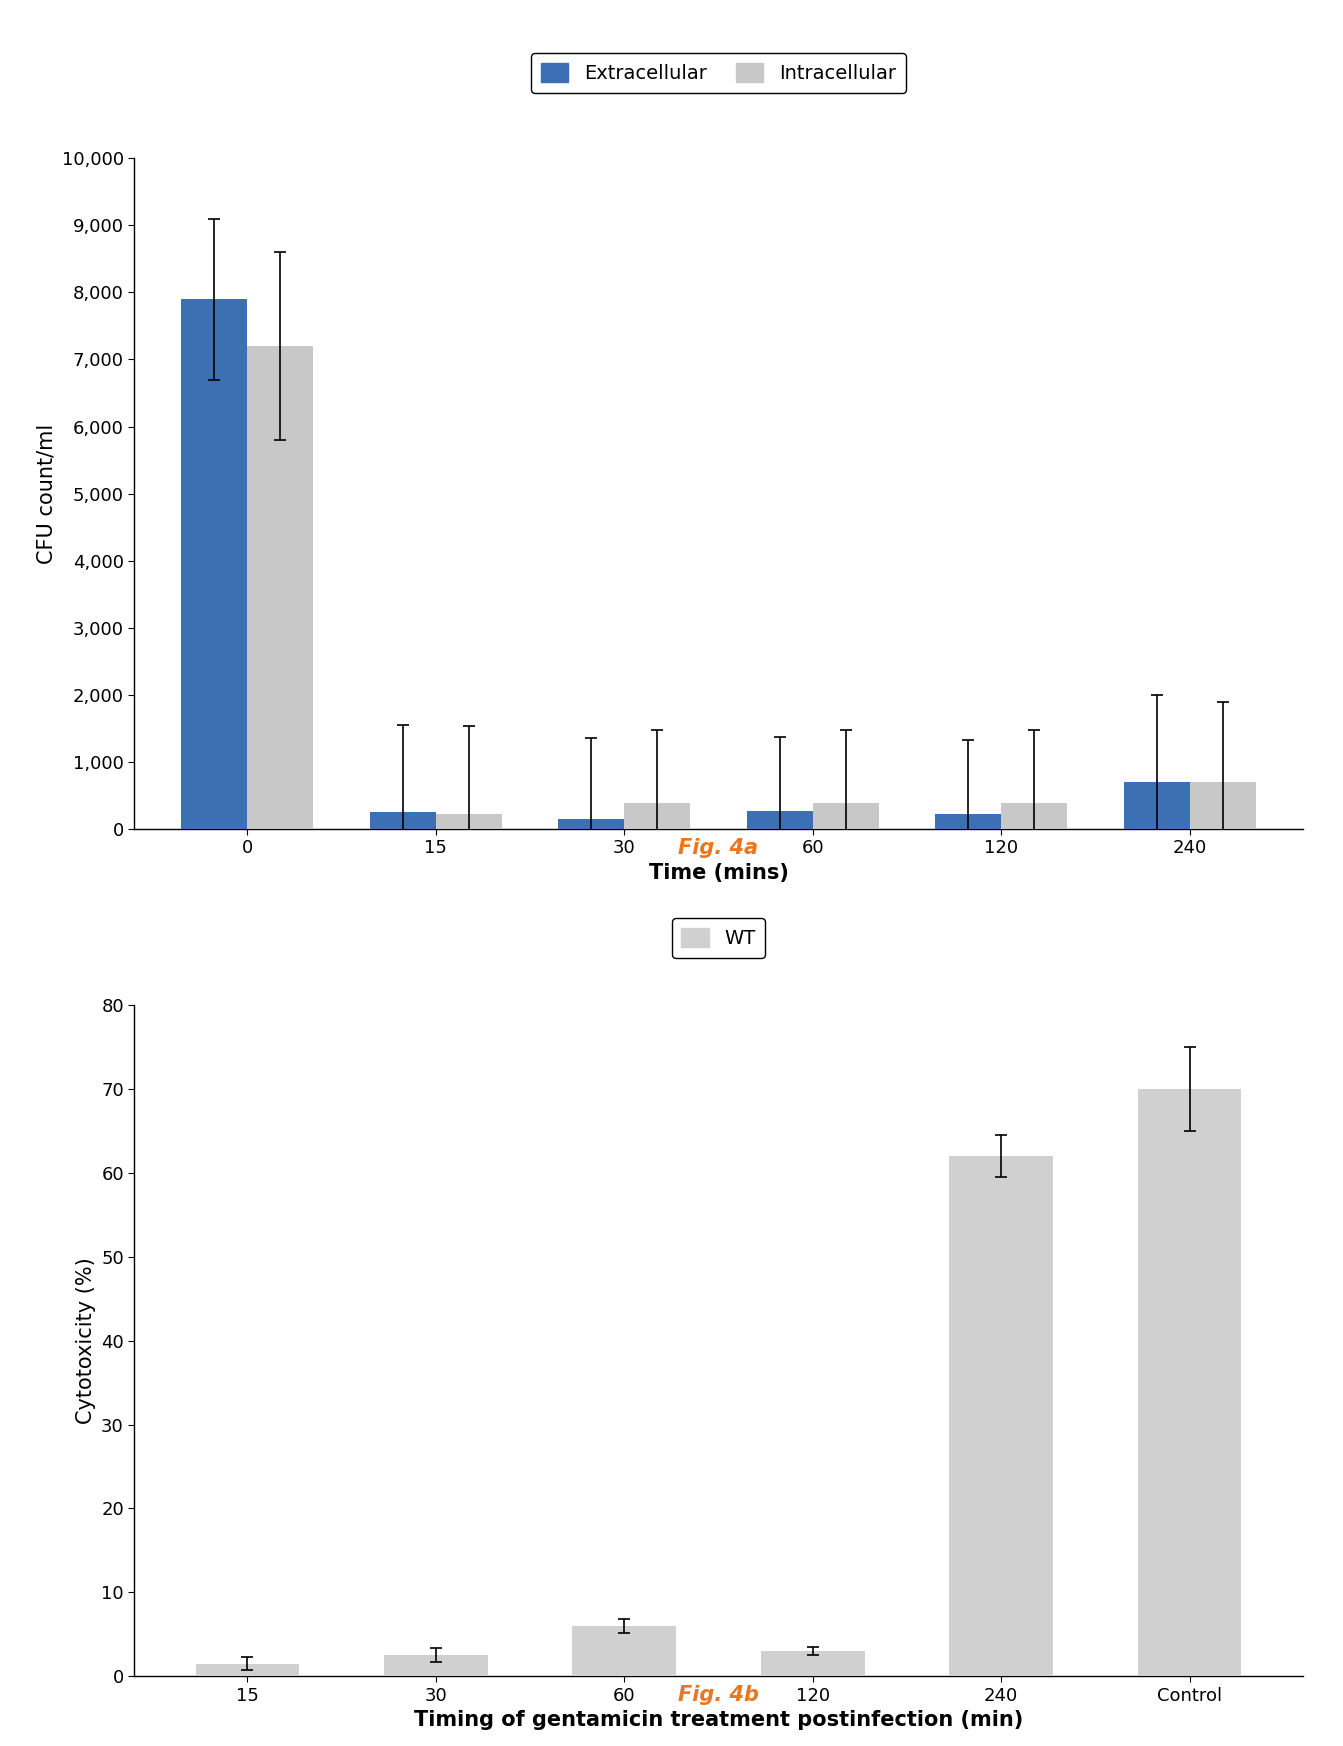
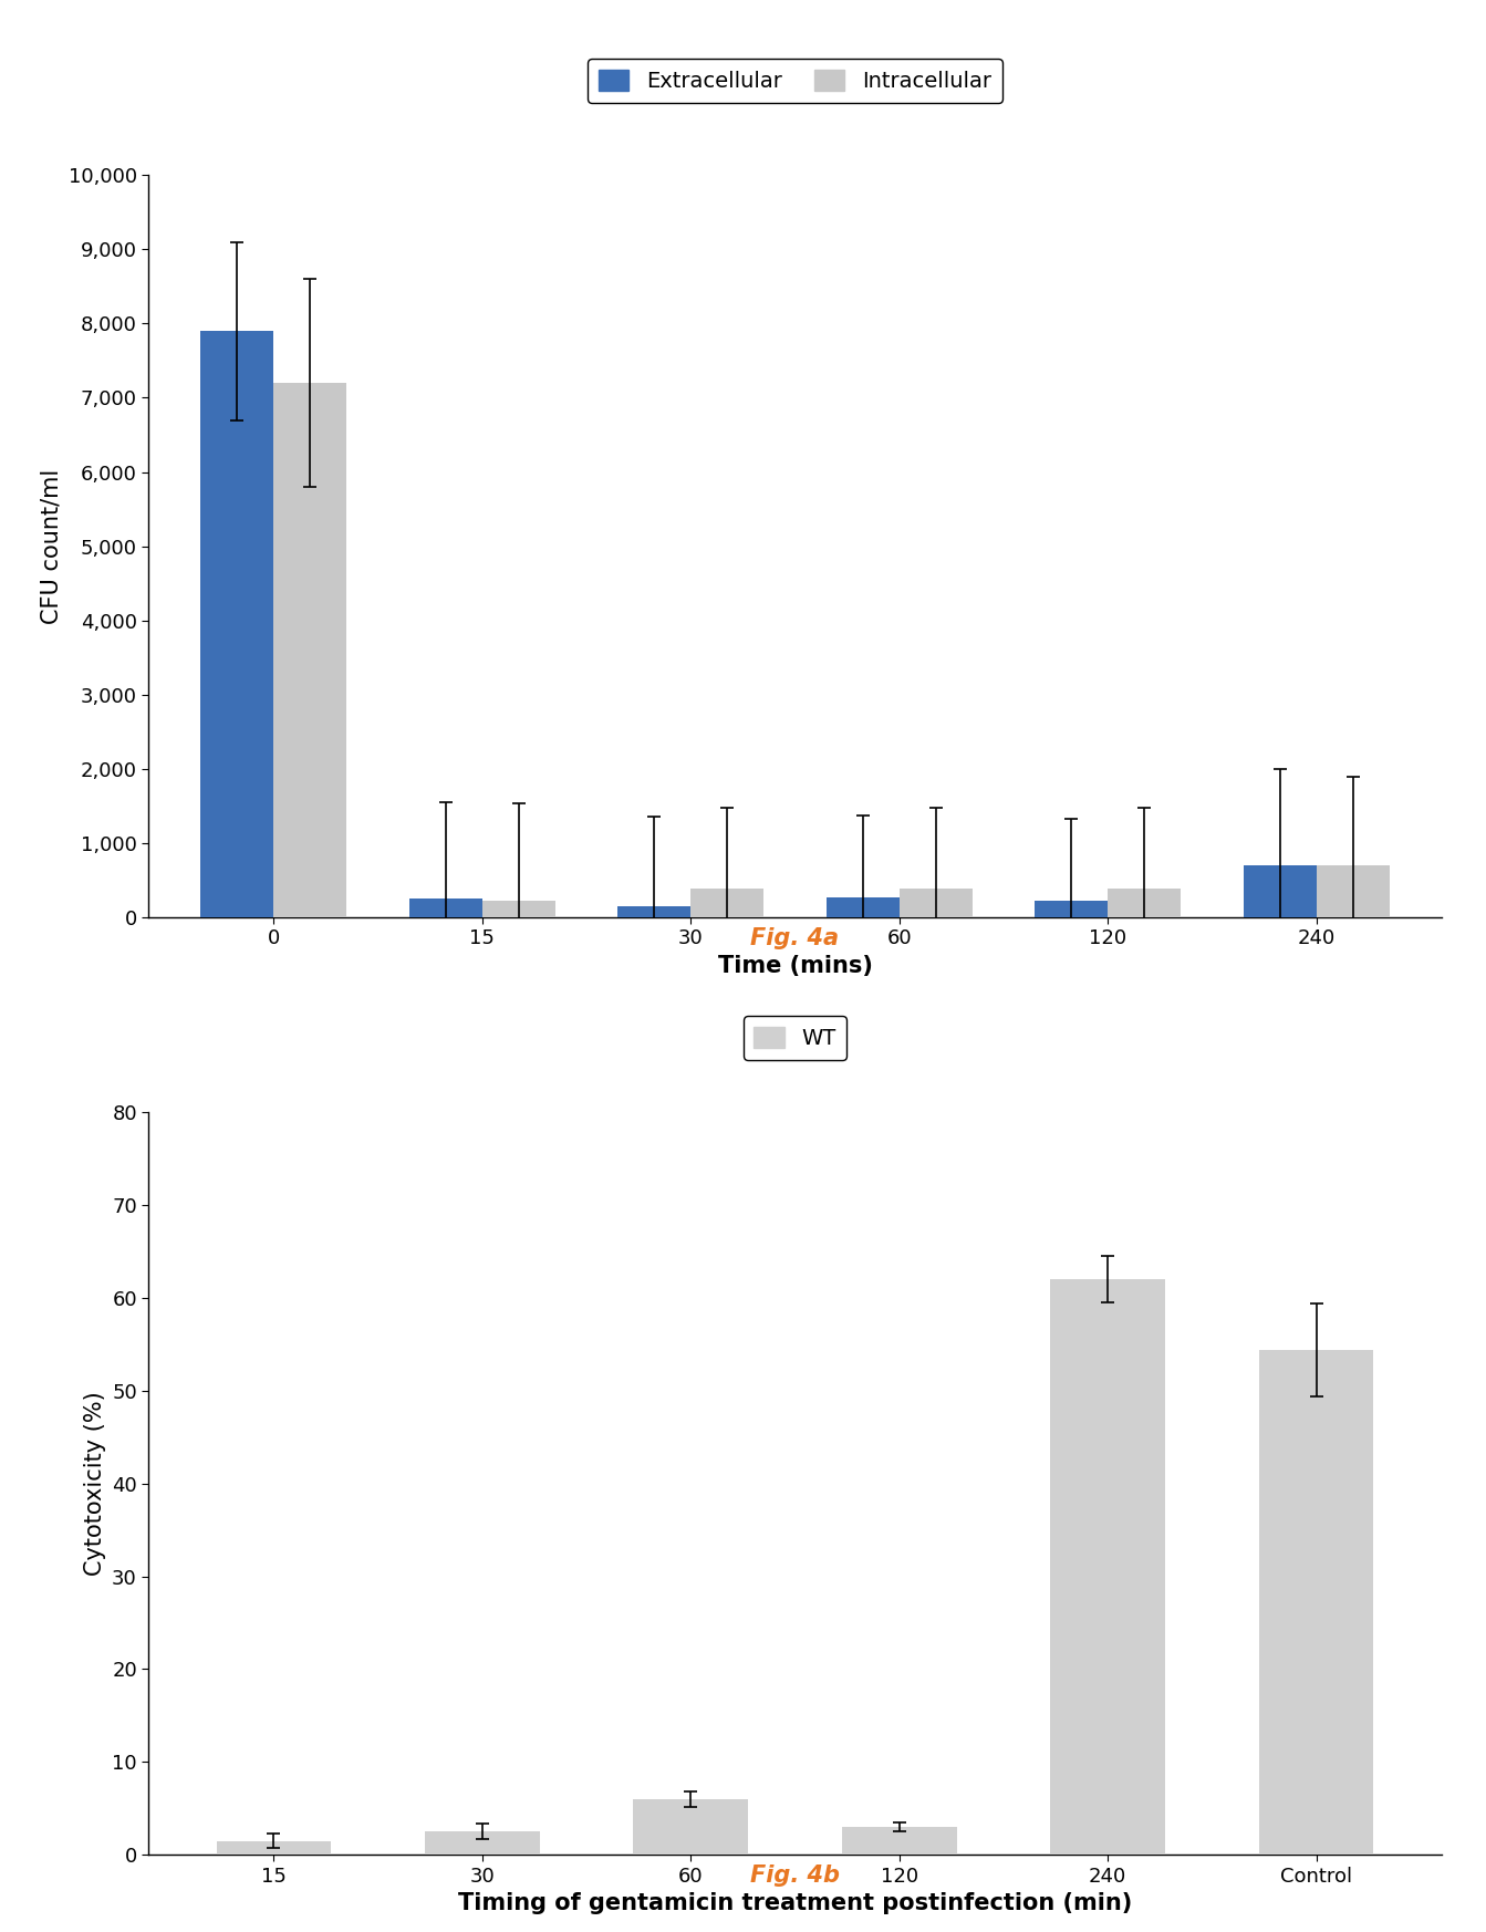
Control: 70.0 -> 54.4
